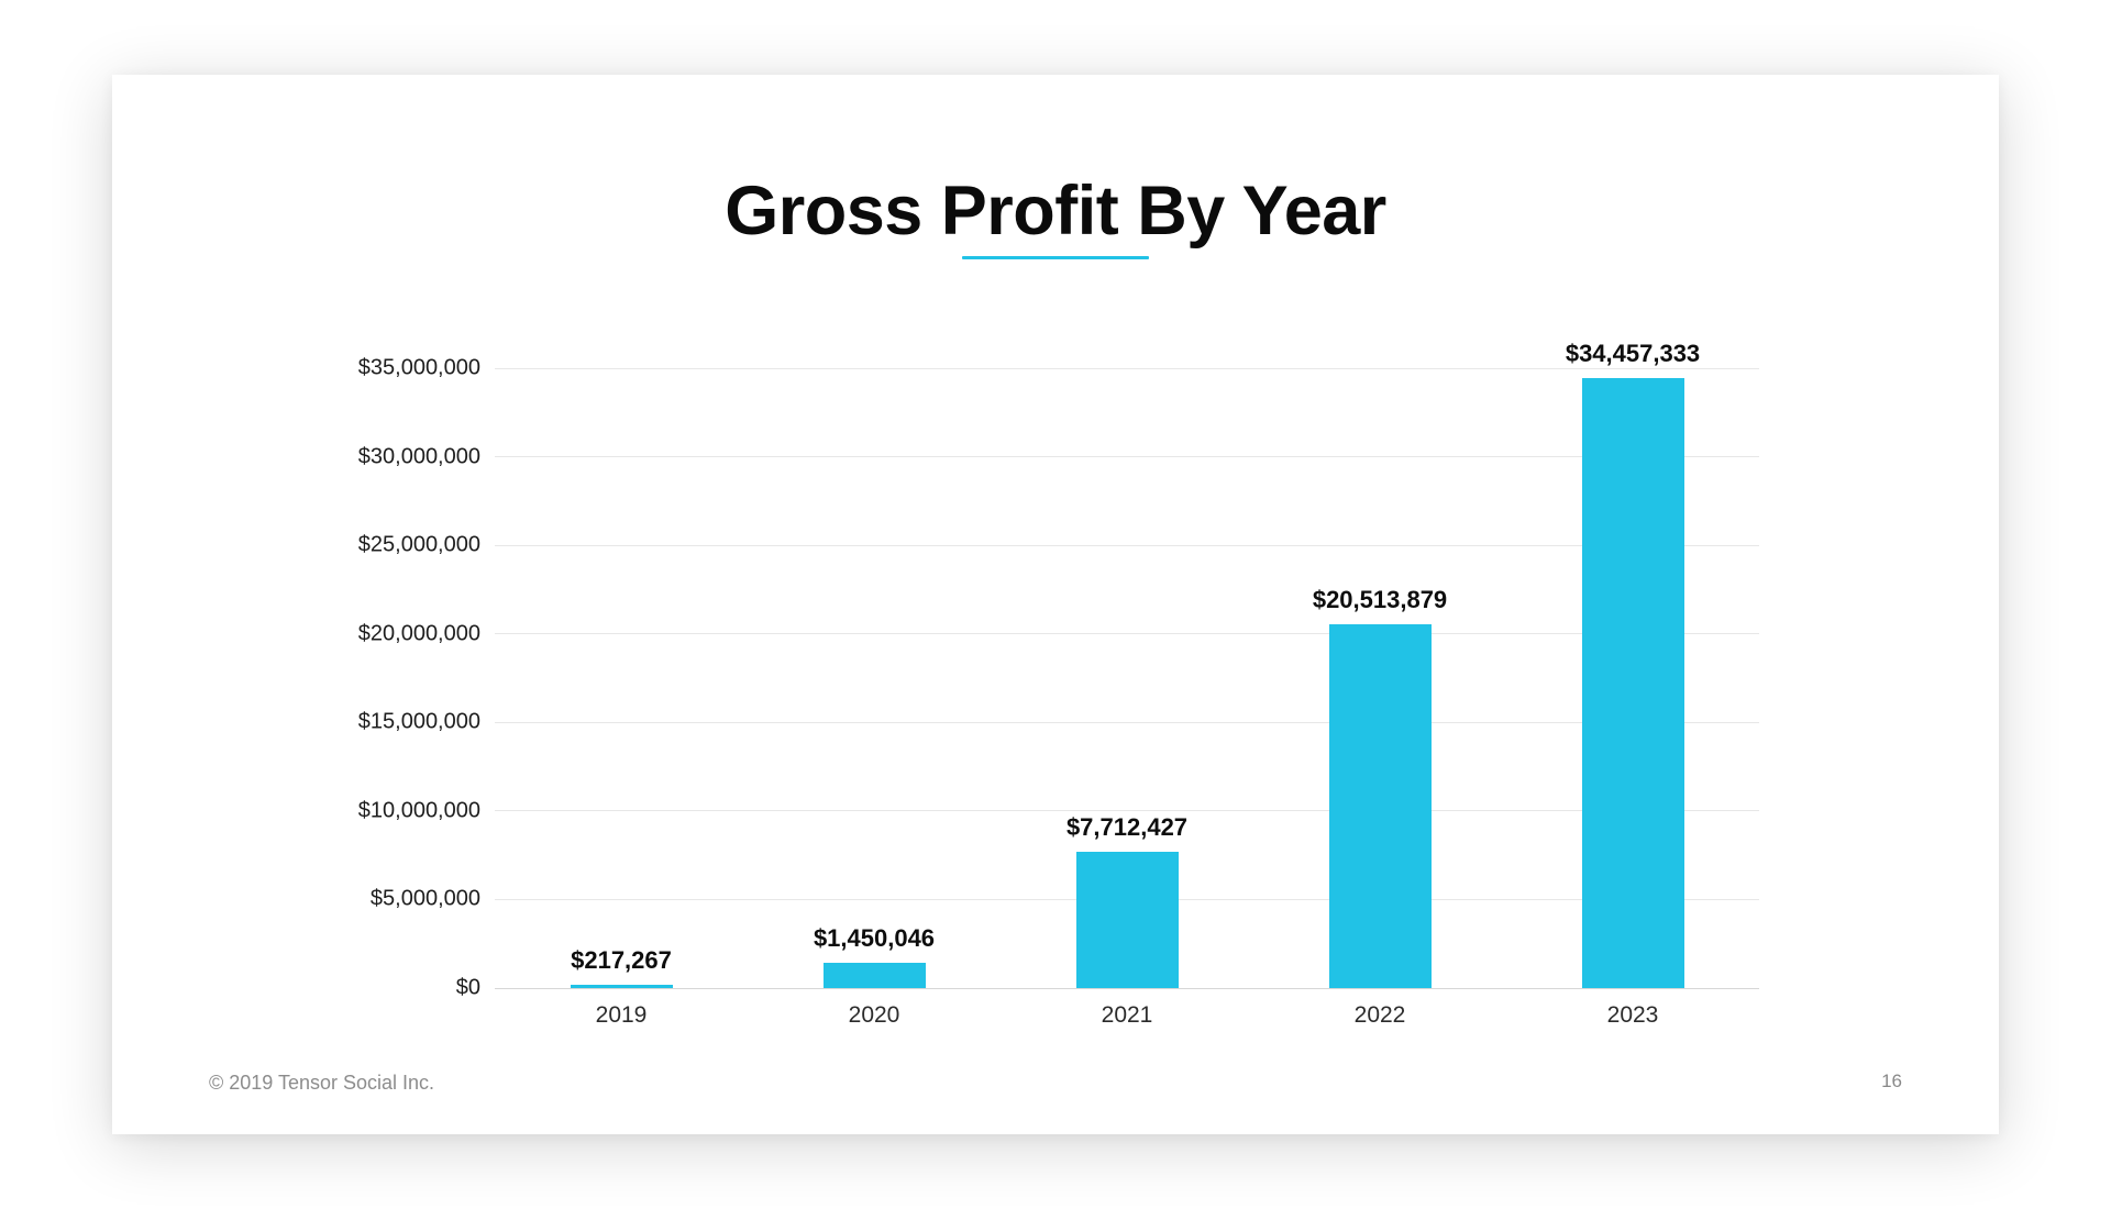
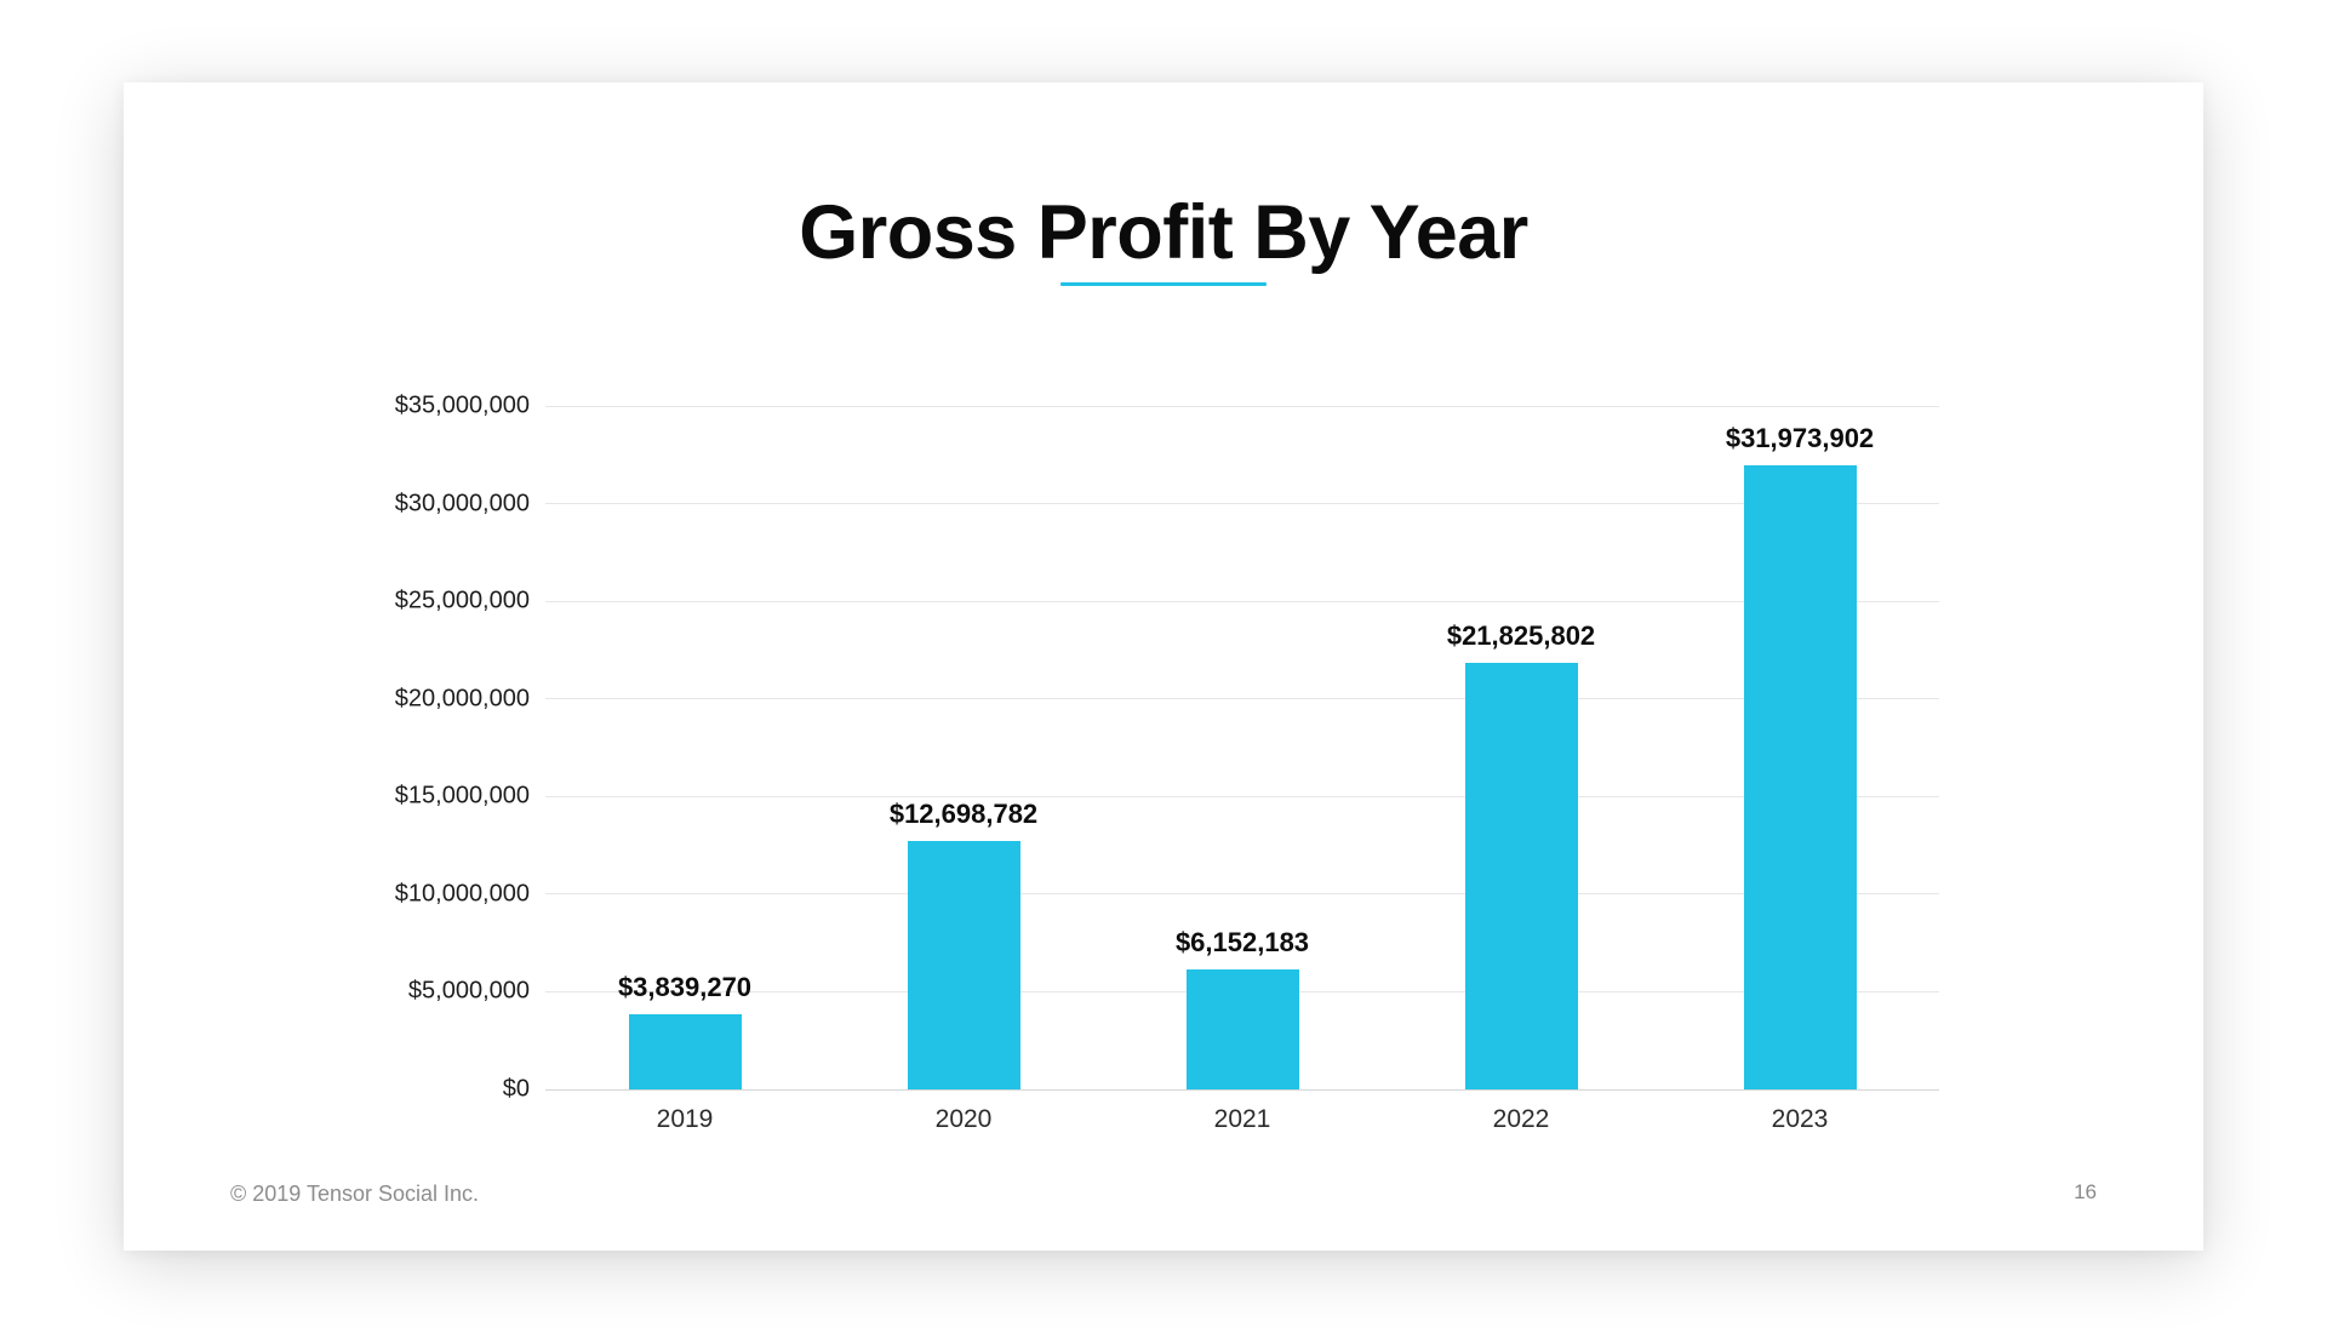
2019: $217,267 -> $3,839,270
2020: $1,450,046 -> $12,698,782
2021: $7,712,427 -> $6,152,183
2022: $20,513,879 -> $21,825,802
2023: $34,457,333 -> $31,973,902
